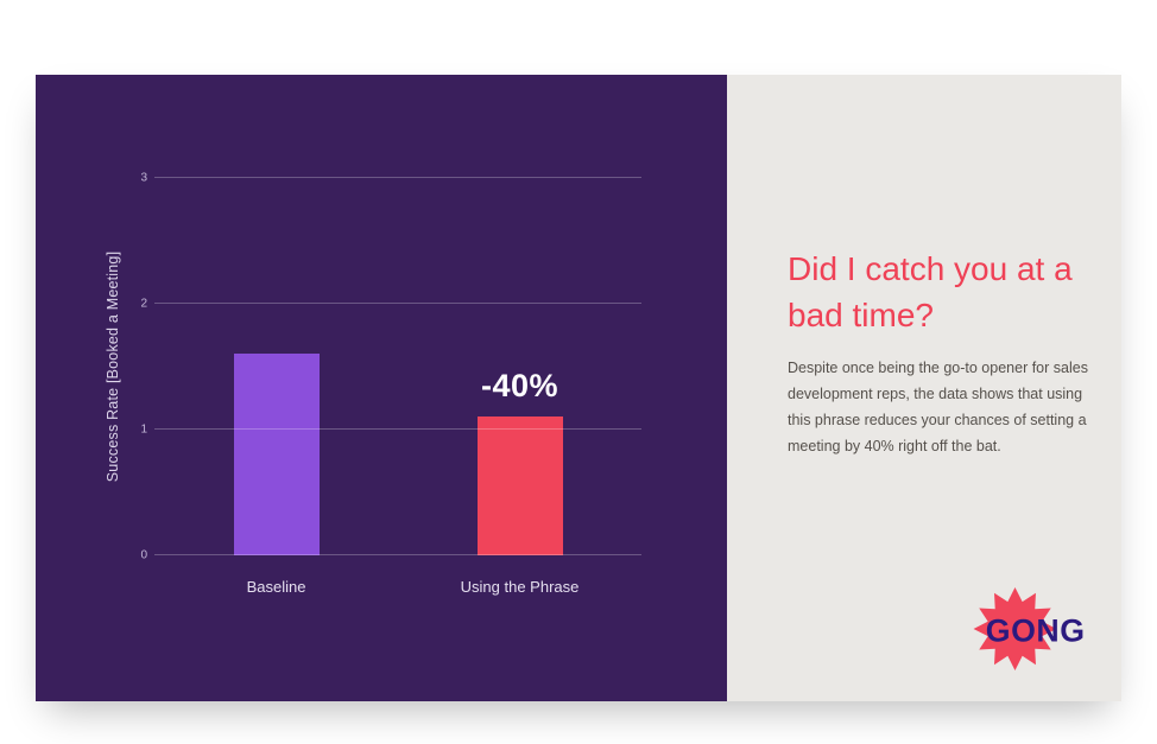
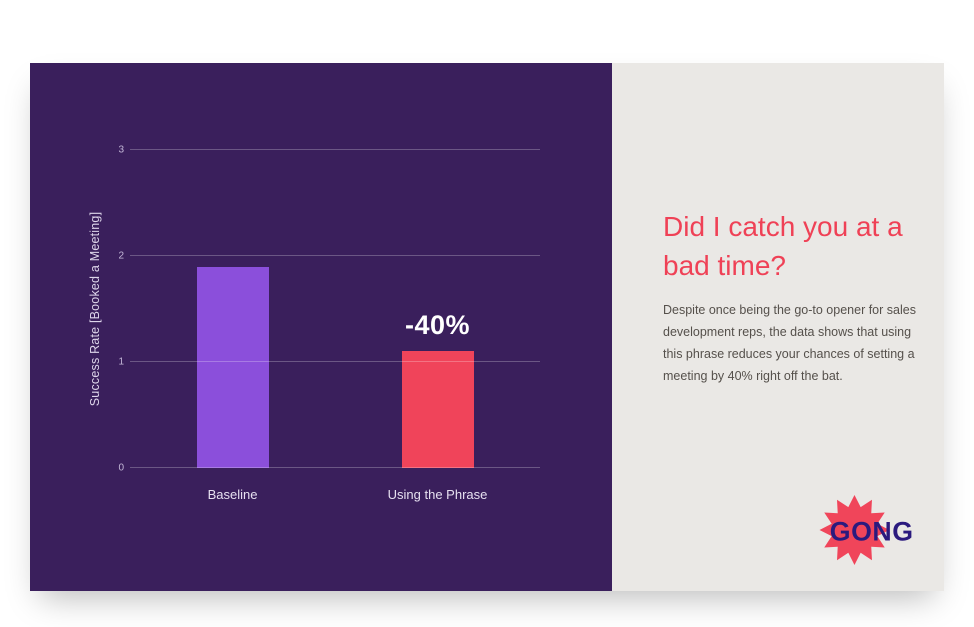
Baseline: 1.6 -> 1.9
